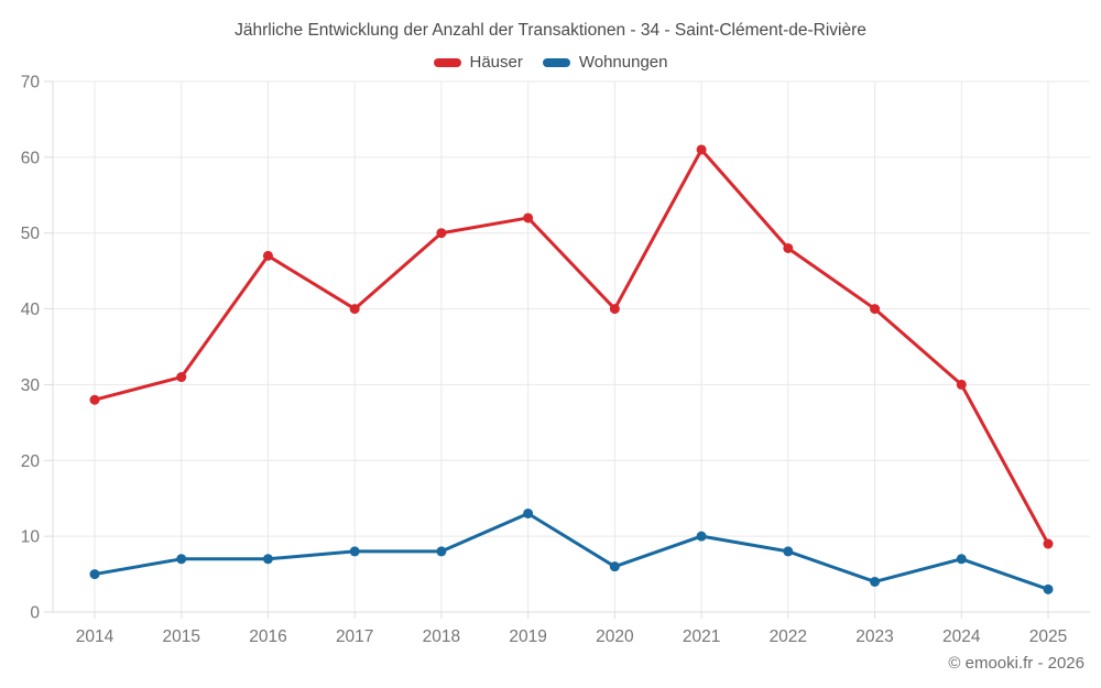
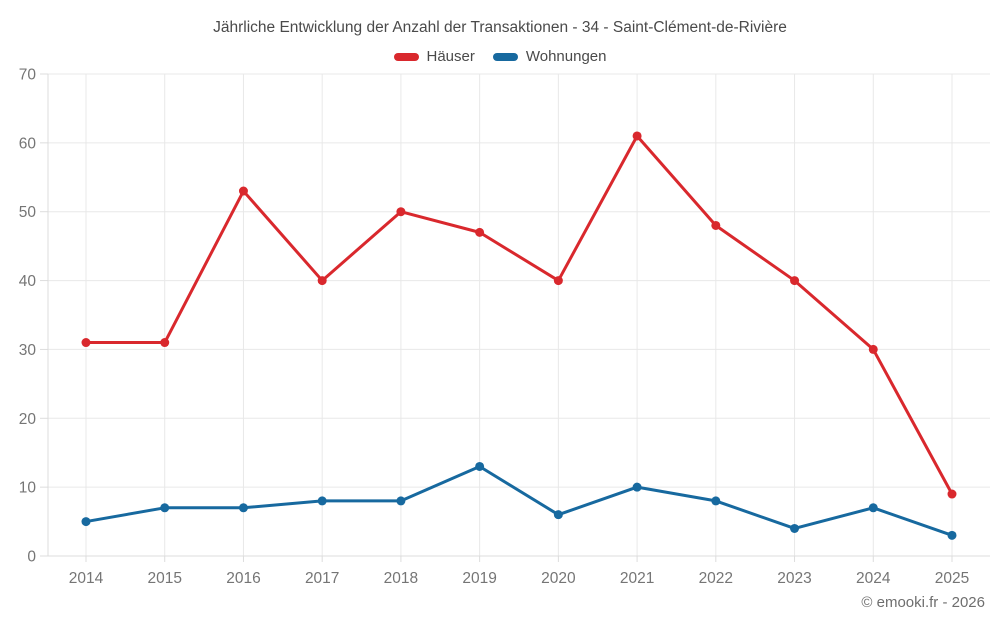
Häuser/2014: 28 -> 31
Häuser/2016: 47 -> 53
Häuser/2019: 52 -> 47
